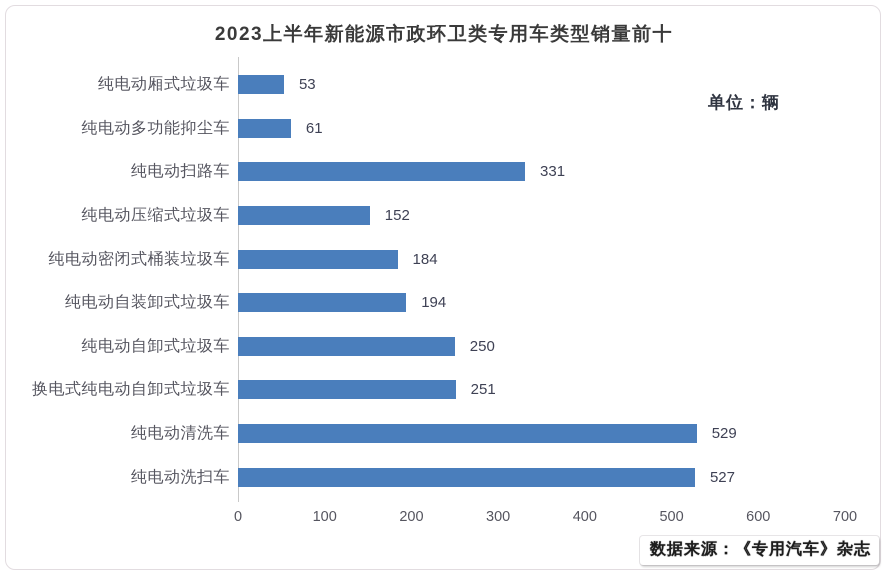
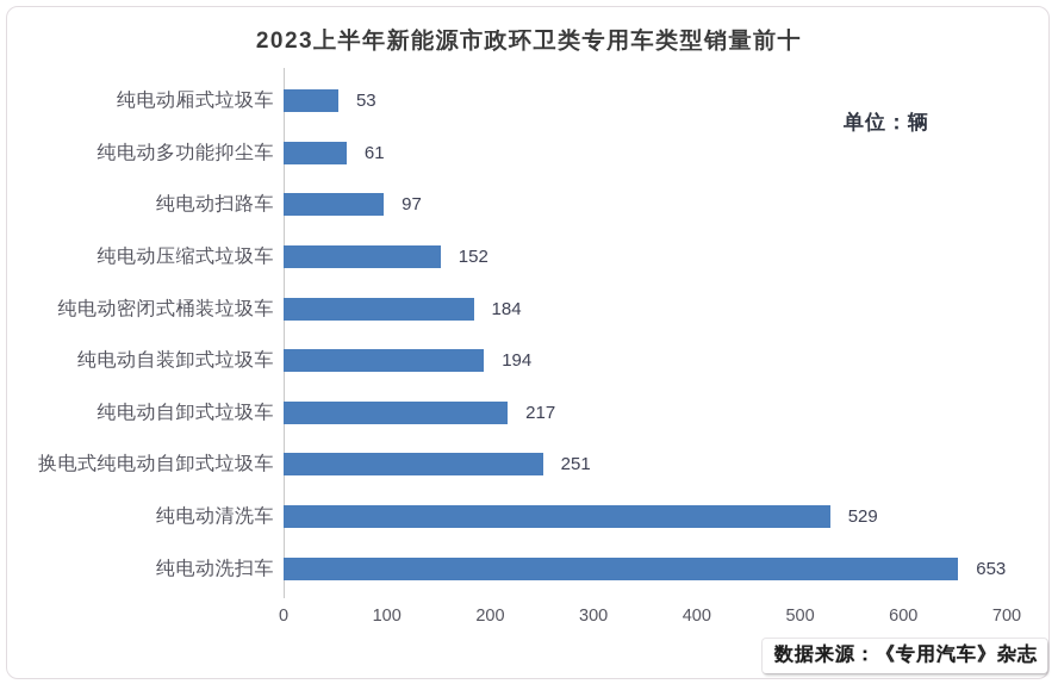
纯电动扫路车: 331 -> 97
纯电动自卸式垃圾车: 250 -> 217
纯电动洗扫车: 527 -> 653
